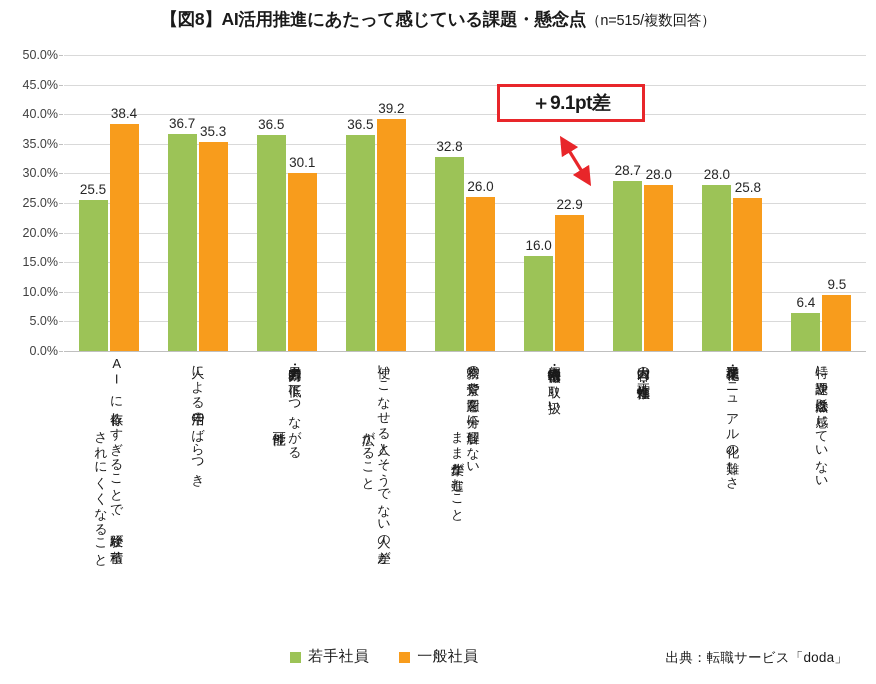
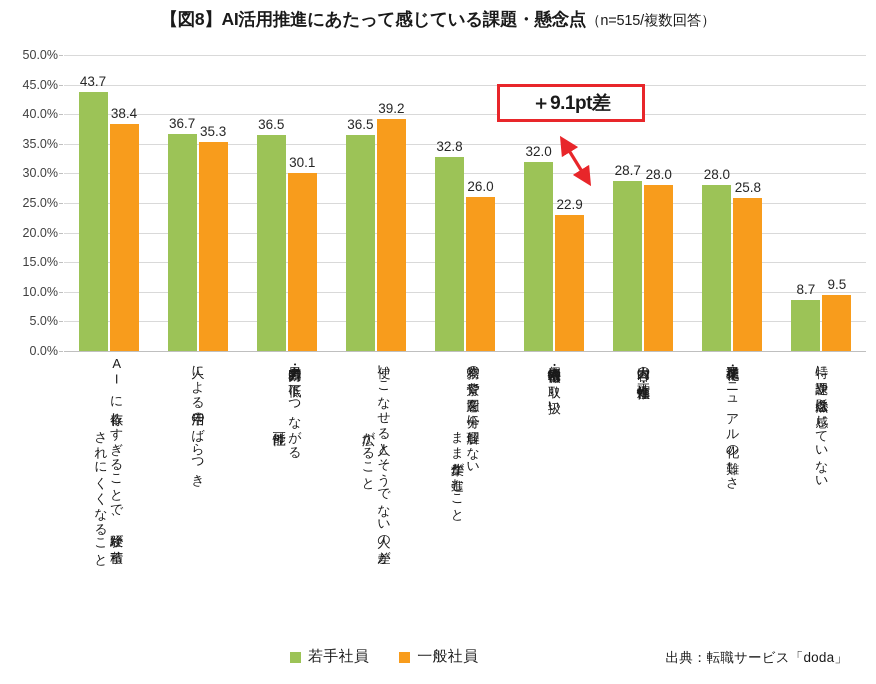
若手社員/AIに依存しすぎることで、経験が蓄積されにくくなること: 25.5 -> 43.7
若手社員/個人情報・機密情報の取り扱い: 16.0 -> 32.0
若手社員/特に課題や懸念点は感じていない: 6.4 -> 8.7
